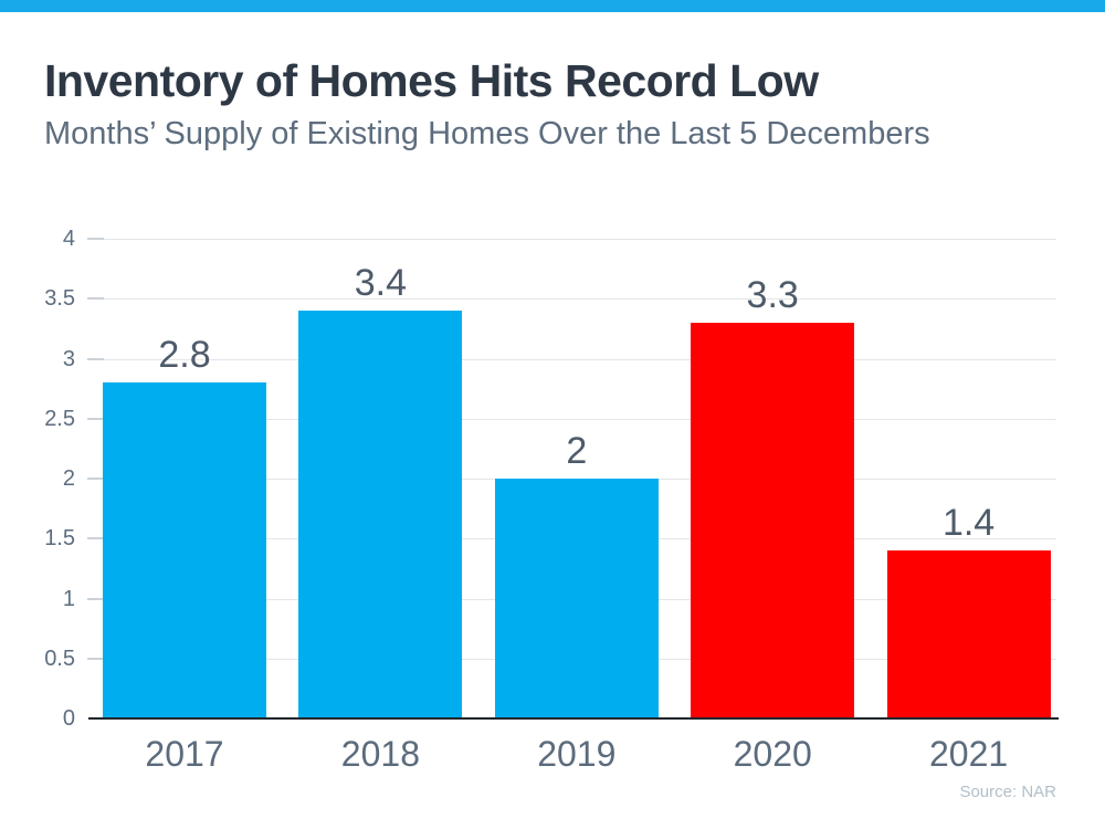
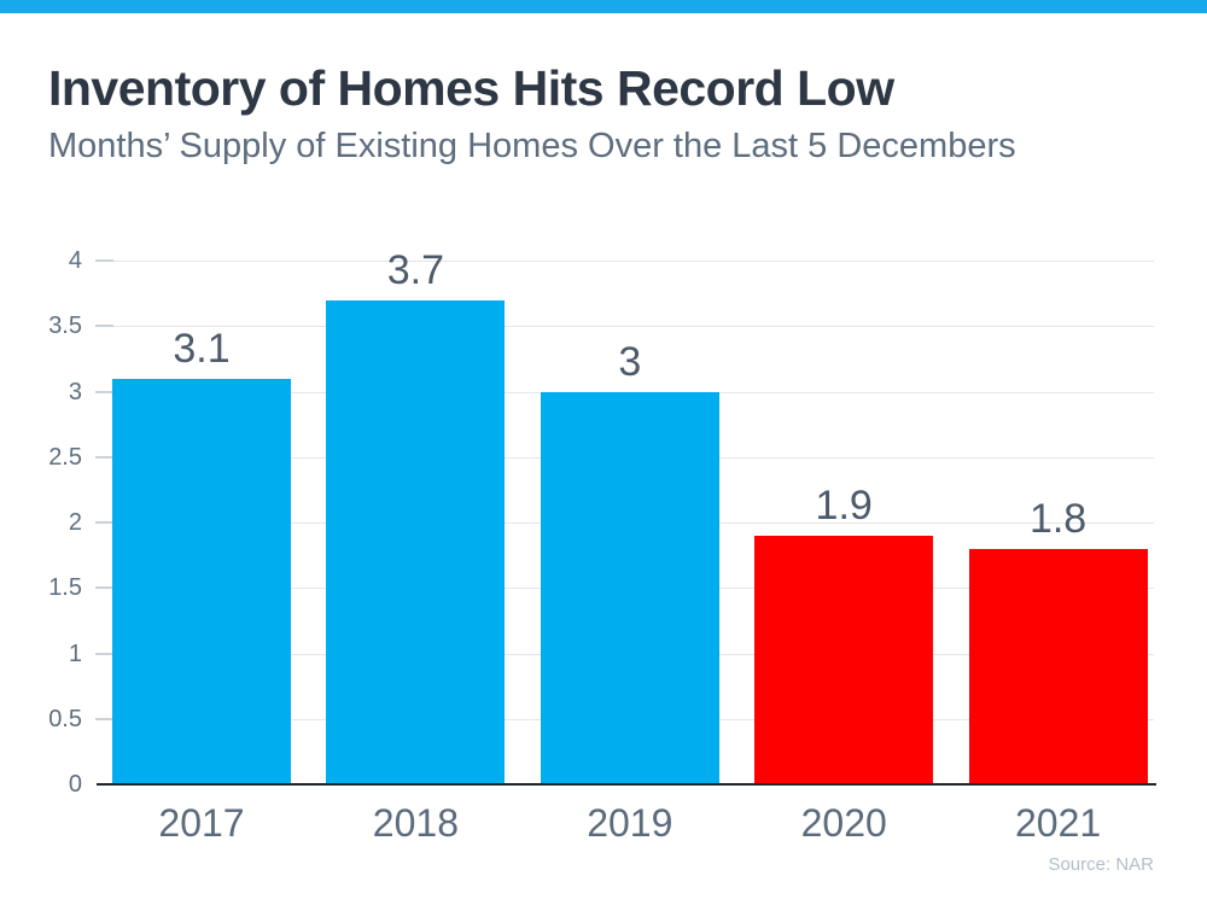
2017: 2.8 -> 3.1
2018: 3.4 -> 3.7
2019: 2 -> 3
2020: 3.3 -> 1.9
2021: 1.4 -> 1.8
